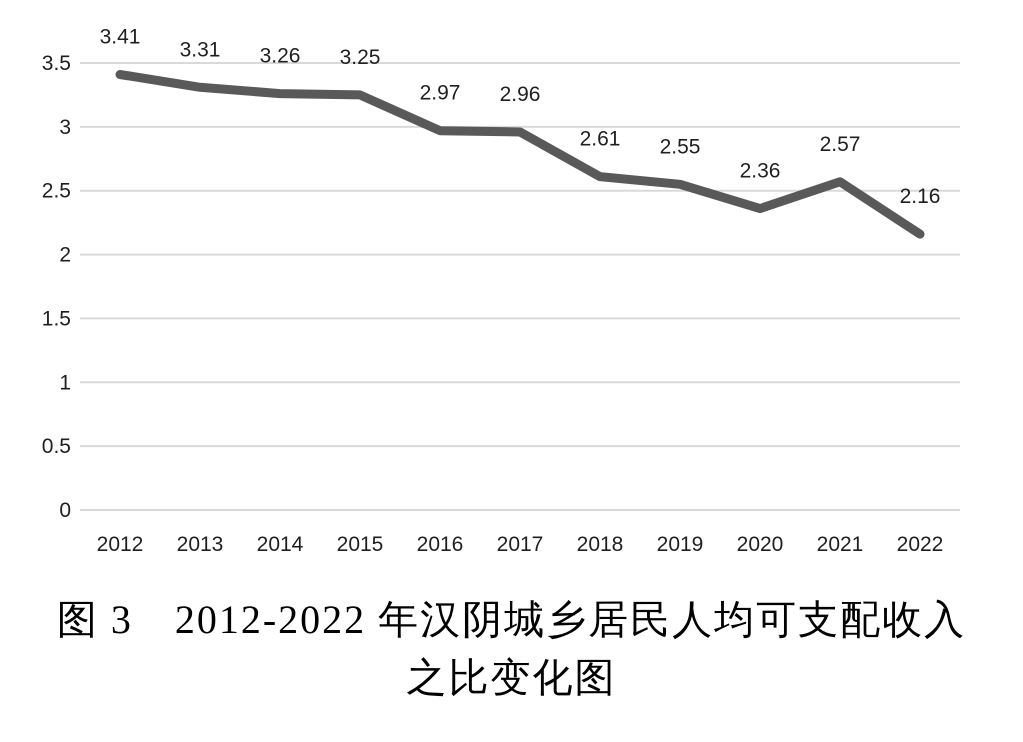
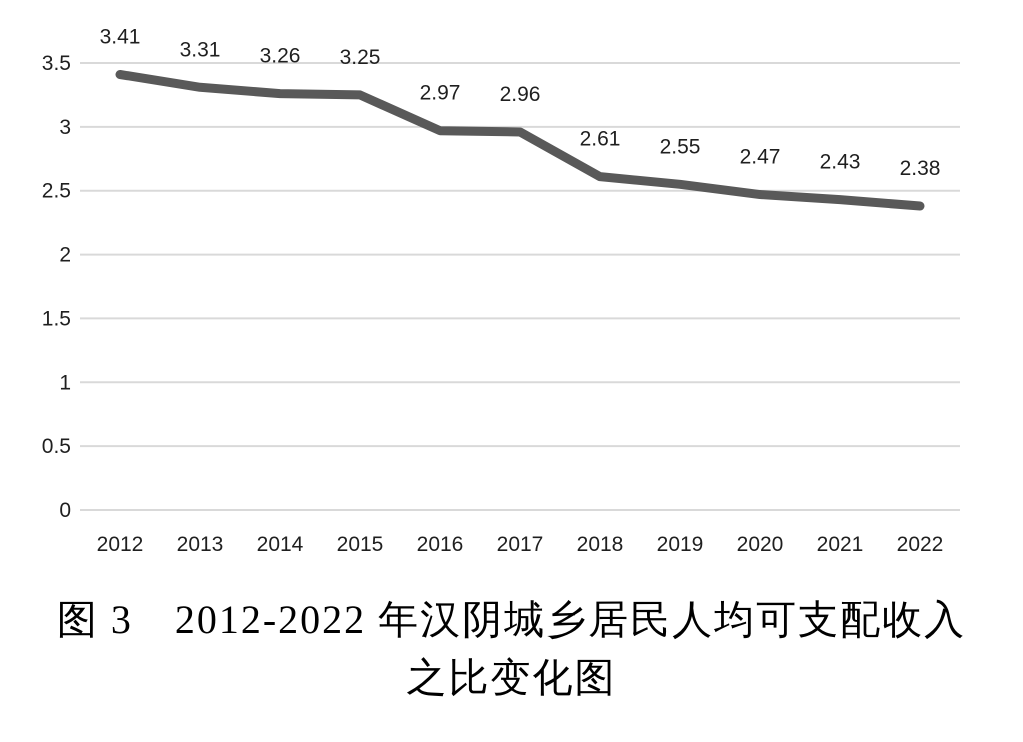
2020: 2.36 -> 2.47
2021: 2.57 -> 2.43
2022: 2.16 -> 2.38
